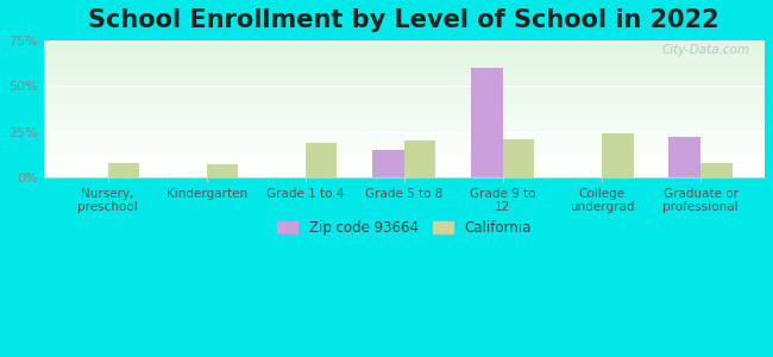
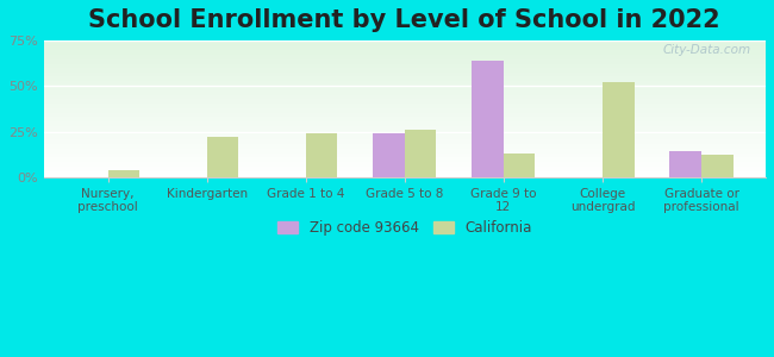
California/Nursery, preschool: 8% -> 4%
California/Kindergarten: 7% -> 22%
California/Grade 1 to 4: 19% -> 24%
Zip code 93664/Grade 5 to 8: 15% -> 24%
California/Grade 5 to 8: 20% -> 26%
Zip code 93664/Grade 9 to 12: 60% -> 64%
California/Grade 9 to 12: 21% -> 13%
California/College undergrad: 24% -> 52%
Zip code 93664/Graduate or professional: 22% -> 14%
California/Graduate or professional: 8% -> 12%
